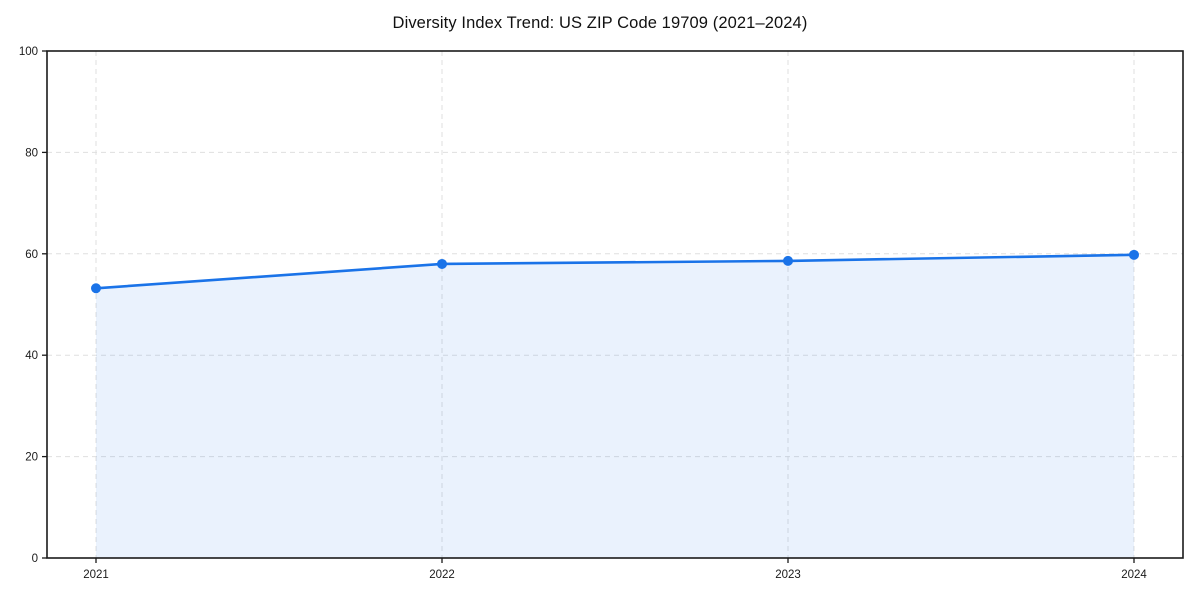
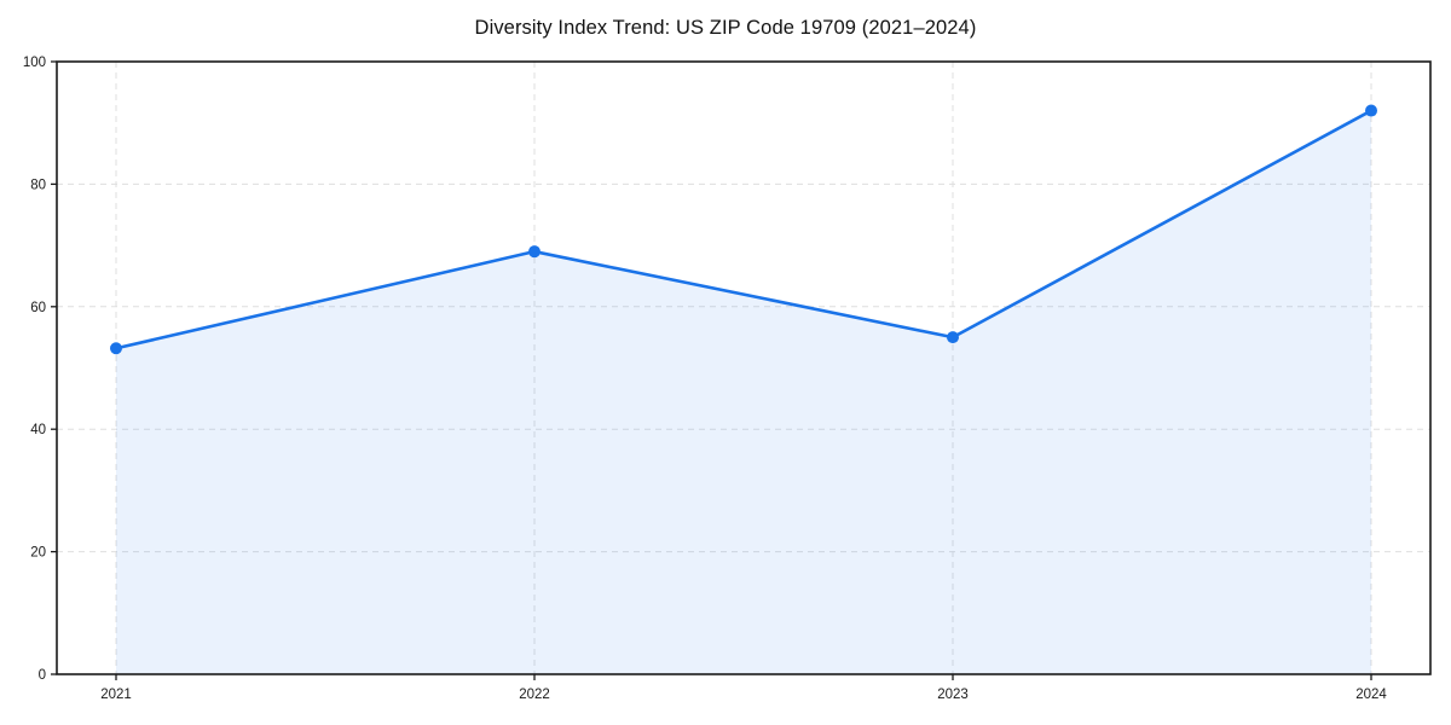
2022: 58 -> 69
2023: 59 -> 55
2024: 60 -> 92
